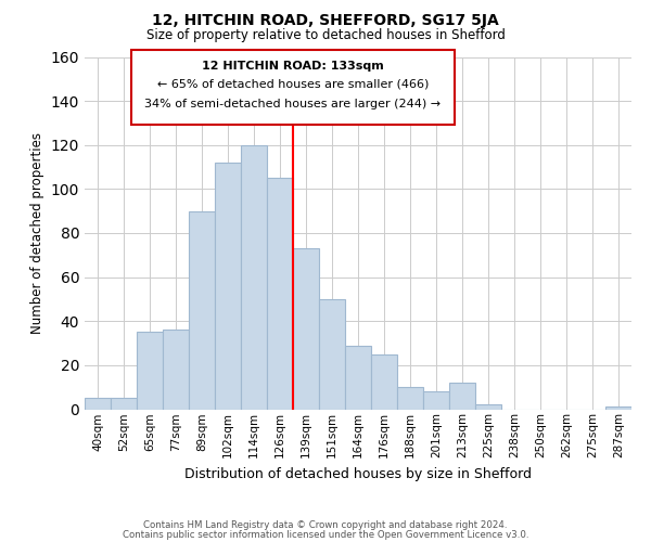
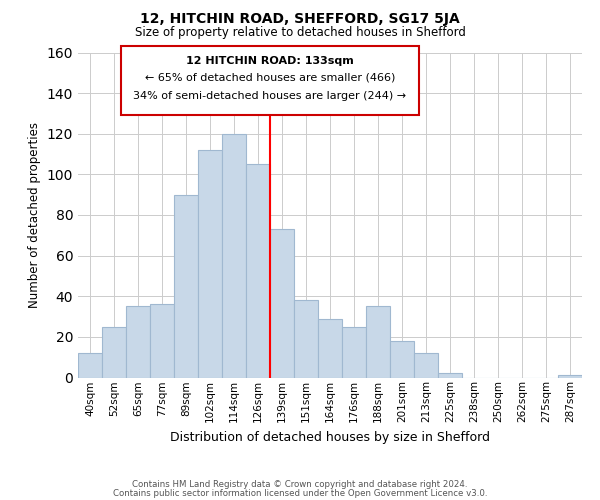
40sqm: 5 -> 12
52sqm: 5 -> 25
151sqm: 50 -> 38
188sqm: 10 -> 35
201sqm: 8 -> 18
